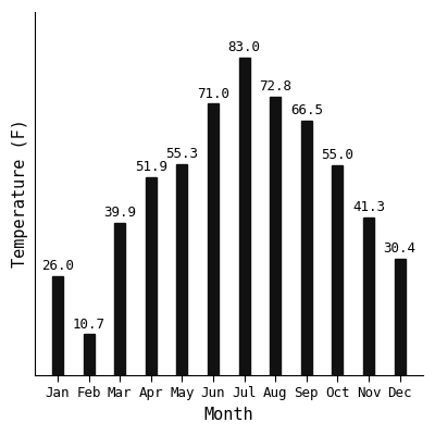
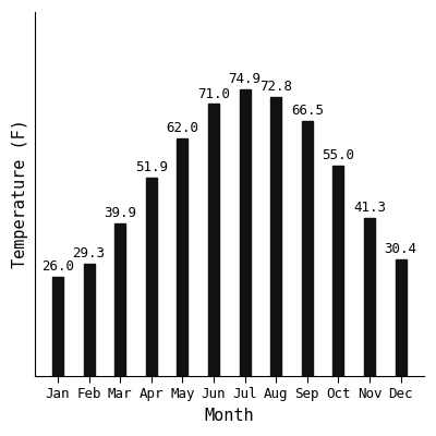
Feb: 10.7 -> 29.3
May: 55.3 -> 62.0
Jul: 83.0 -> 74.9
